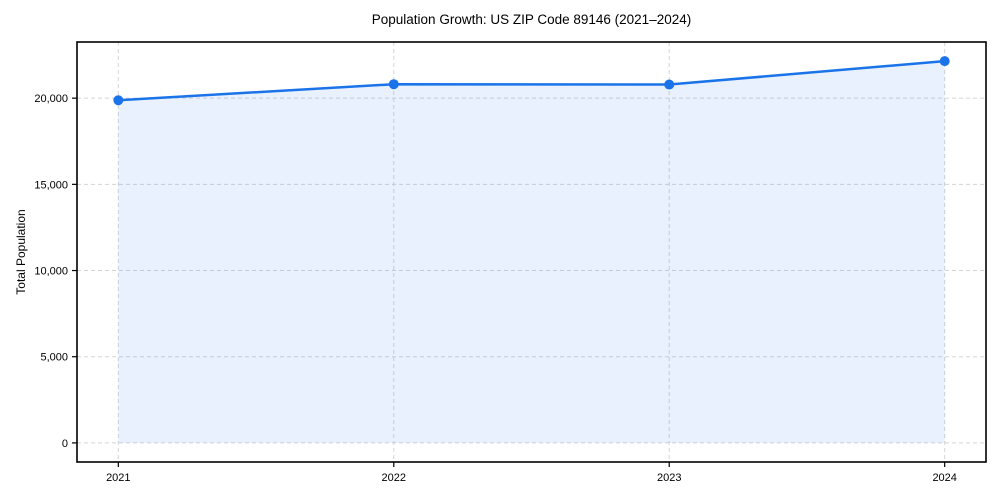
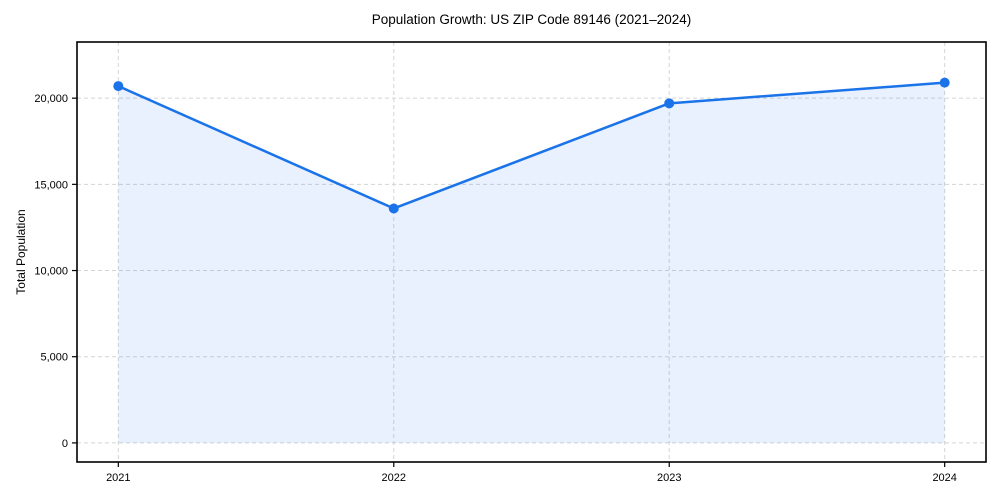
2021: 19900 -> 20700
2022: 20800 -> 13600
2023: 20800 -> 19700
2024: 22200 -> 20900
